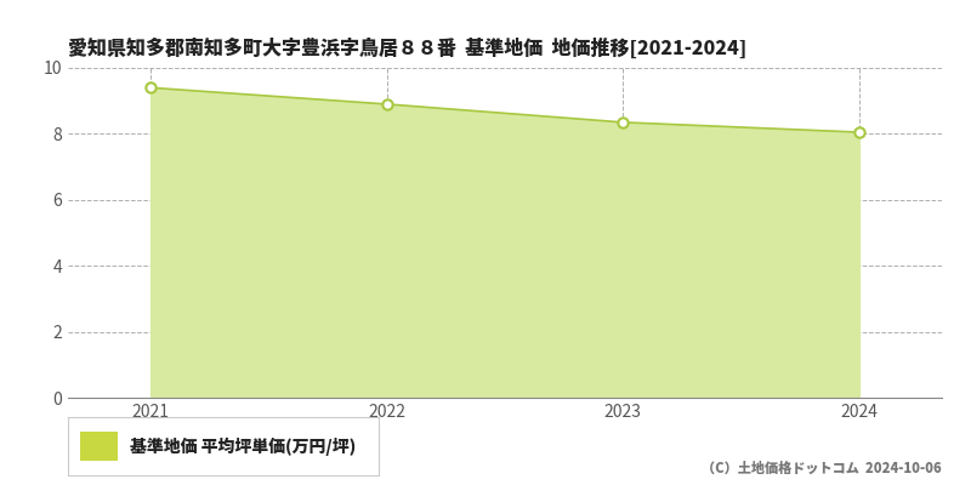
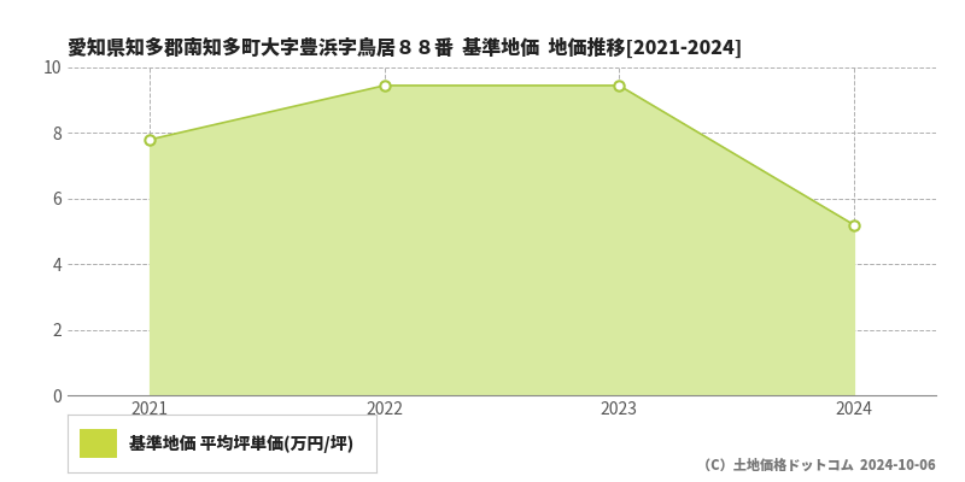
2021: 9.40 -> 7.80
2022: 8.90 -> 9.45
2023: 8.35 -> 9.45
2024: 8.05 -> 5.20
